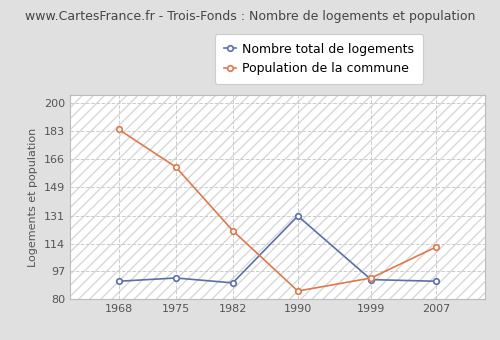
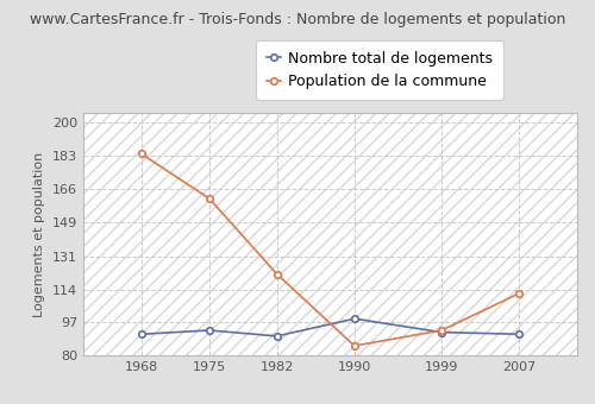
Nombre total de logements/1990: 131 -> 99
